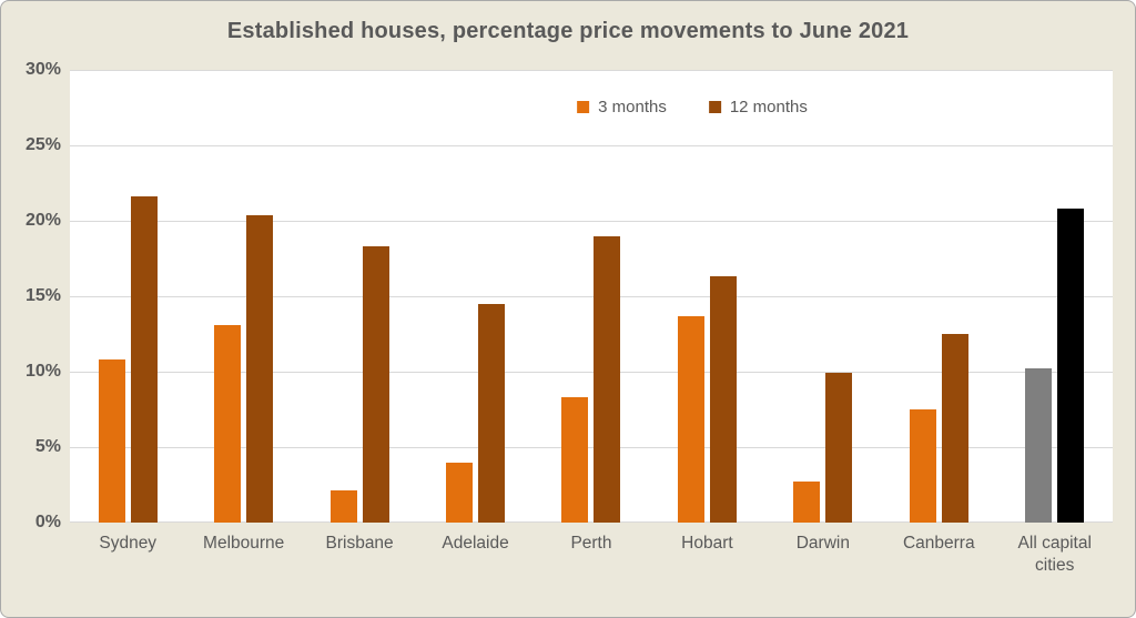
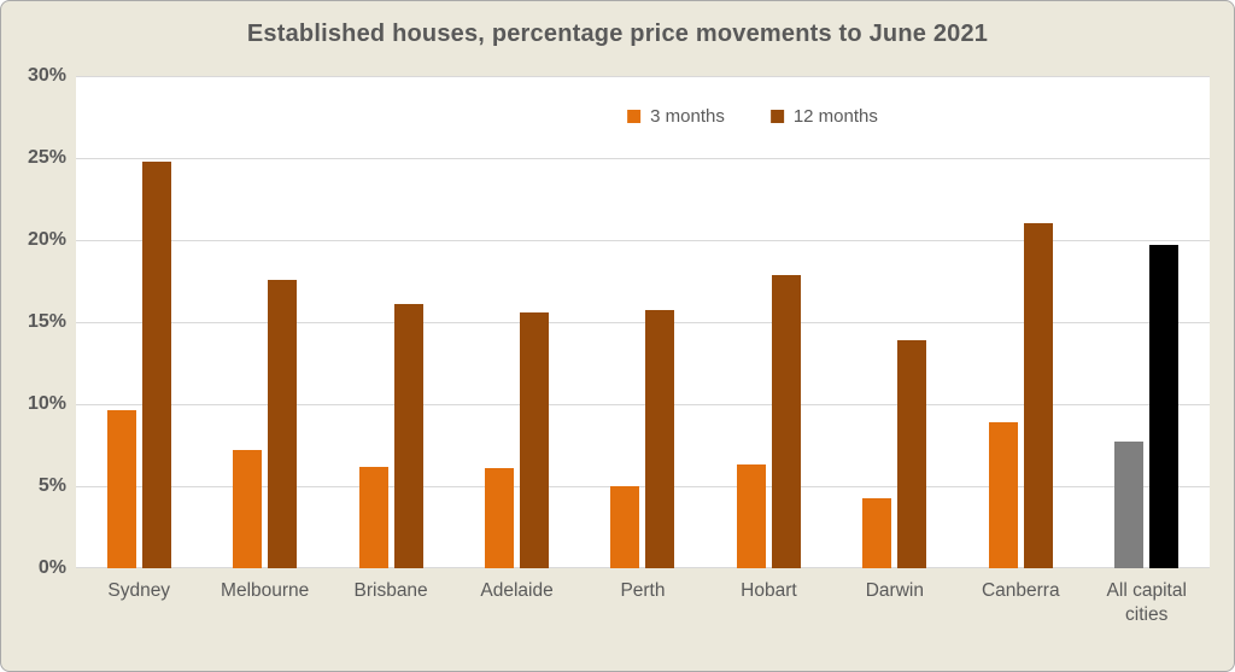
3 months/Sydney: 10.8% -> 9.6%
12 months/Sydney: 21.6% -> 24.8%
3 months/Melbourne: 13.1% -> 7.2%
12 months/Melbourne: 20.4% -> 17.6%
3 months/Brisbane: 2.1% -> 6.2%
12 months/Brisbane: 18.3% -> 16.1%
3 months/Adelaide: 4.0% -> 6.1%
12 months/Adelaide: 14.5% -> 15.6%
3 months/Perth: 8.3% -> 5.0%
12 months/Perth: 19.0% -> 15.7%
3 months/Hobart: 13.7% -> 6.3%
12 months/Hobart: 16.3% -> 17.9%
3 months/Darwin: 2.7% -> 4.3%
12 months/Darwin: 9.9% -> 13.9%
3 months/Canberra: 7.5% -> 8.9%
12 months/Canberra: 12.5% -> 21.0%
3 months/All capital cities: 10.2% -> 7.7%
12 months/All capital cities: 20.8% -> 19.7%
